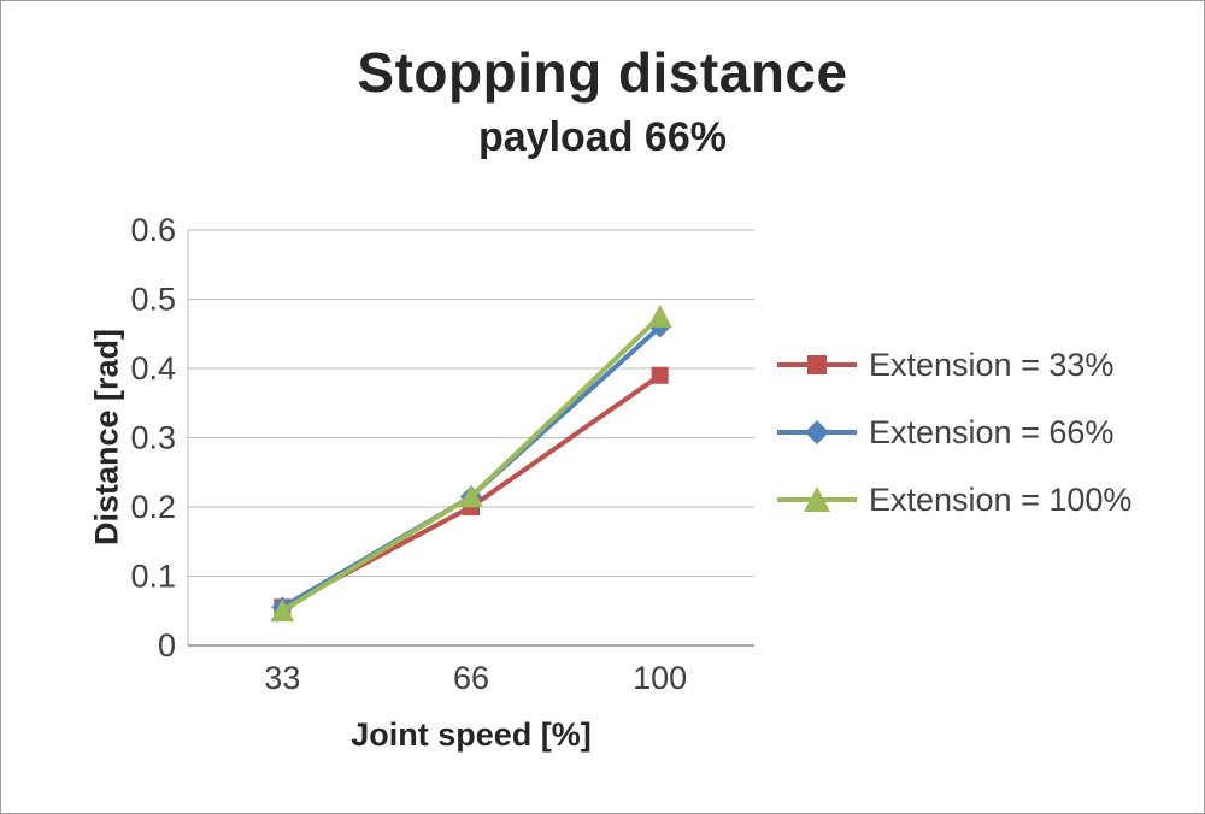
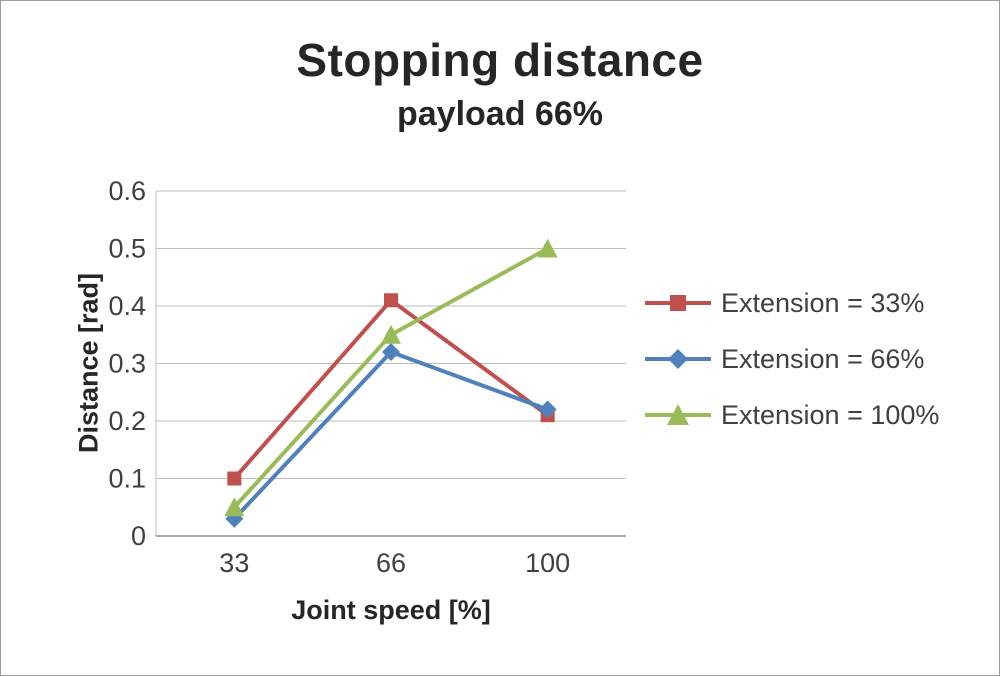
Extension = 33%/33: 0.06 -> 0.10
Extension = 66%/33: 0.06 -> 0.03
Extension = 33%/66: 0.20 -> 0.41
Extension = 66%/66: 0.21 -> 0.32
Extension = 100%/66: 0.21 -> 0.35
Extension = 33%/100: 0.39 -> 0.21
Extension = 66%/100: 0.46 -> 0.22
Extension = 100%/100: 0.47 -> 0.50
